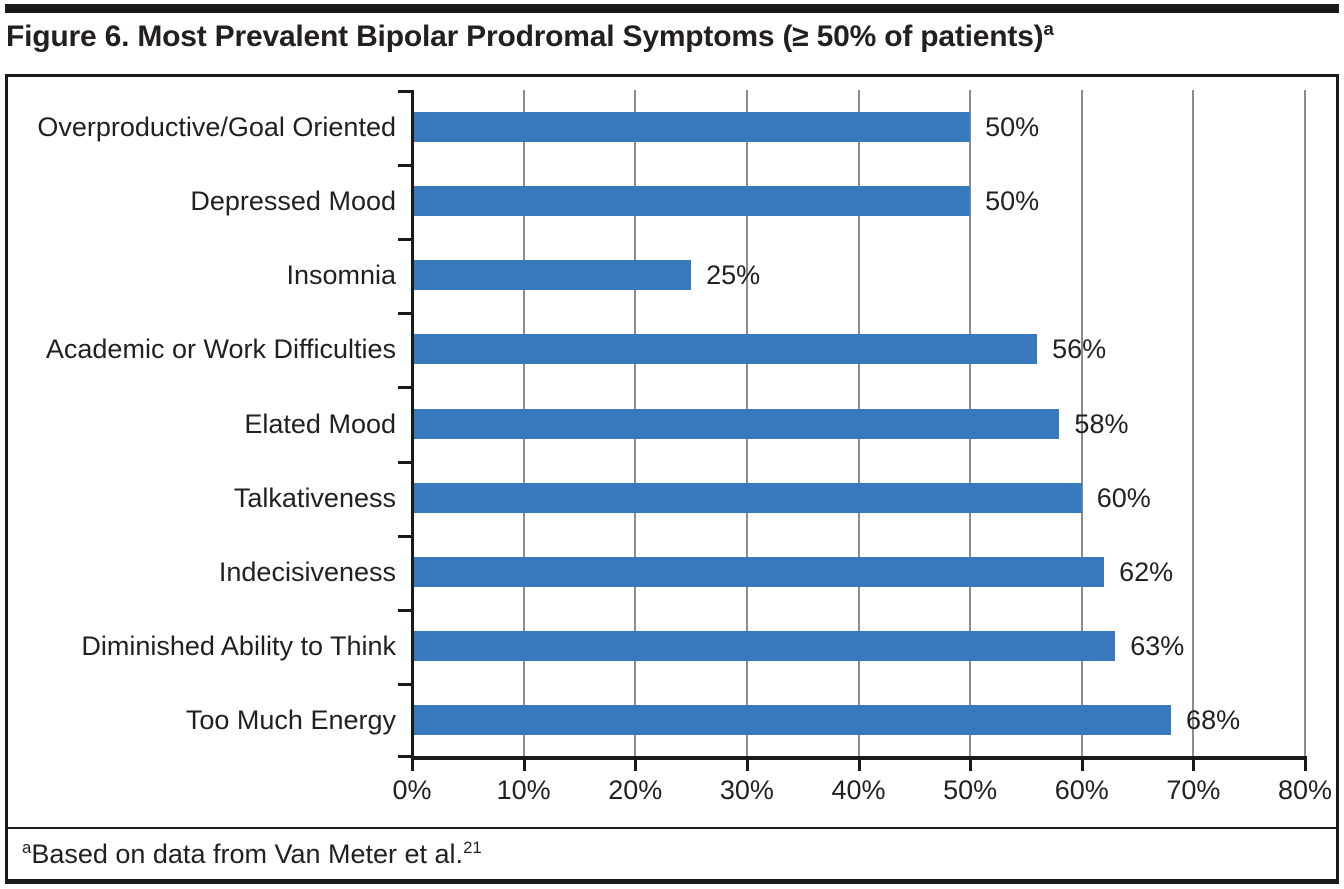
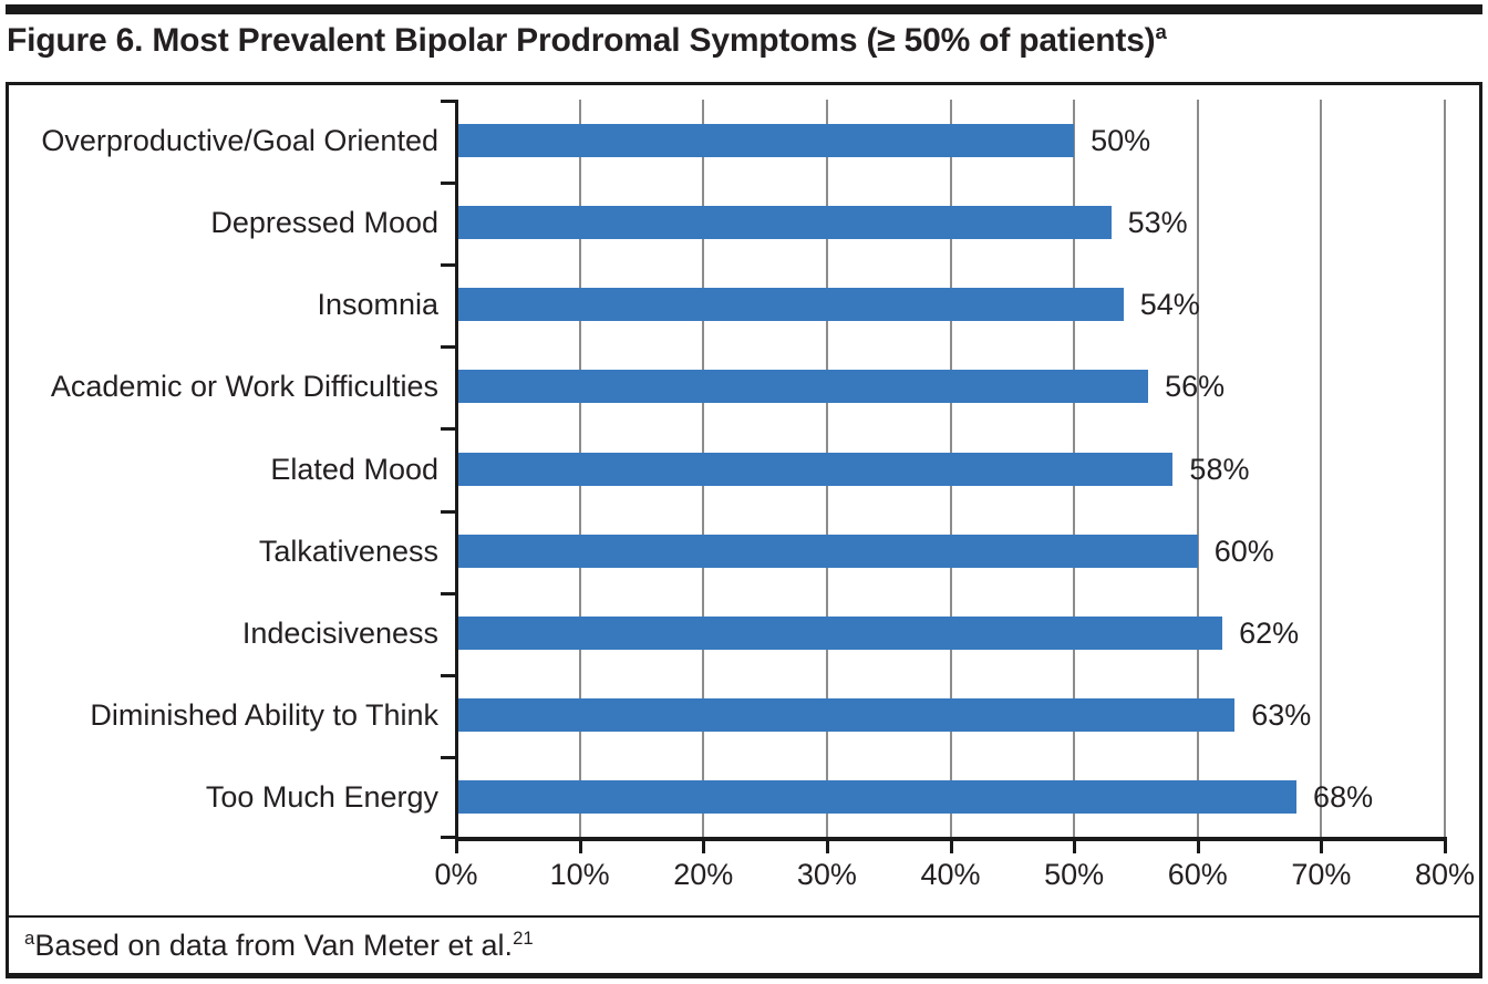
Depressed Mood: 50% -> 53%
Insomnia: 25% -> 54%
